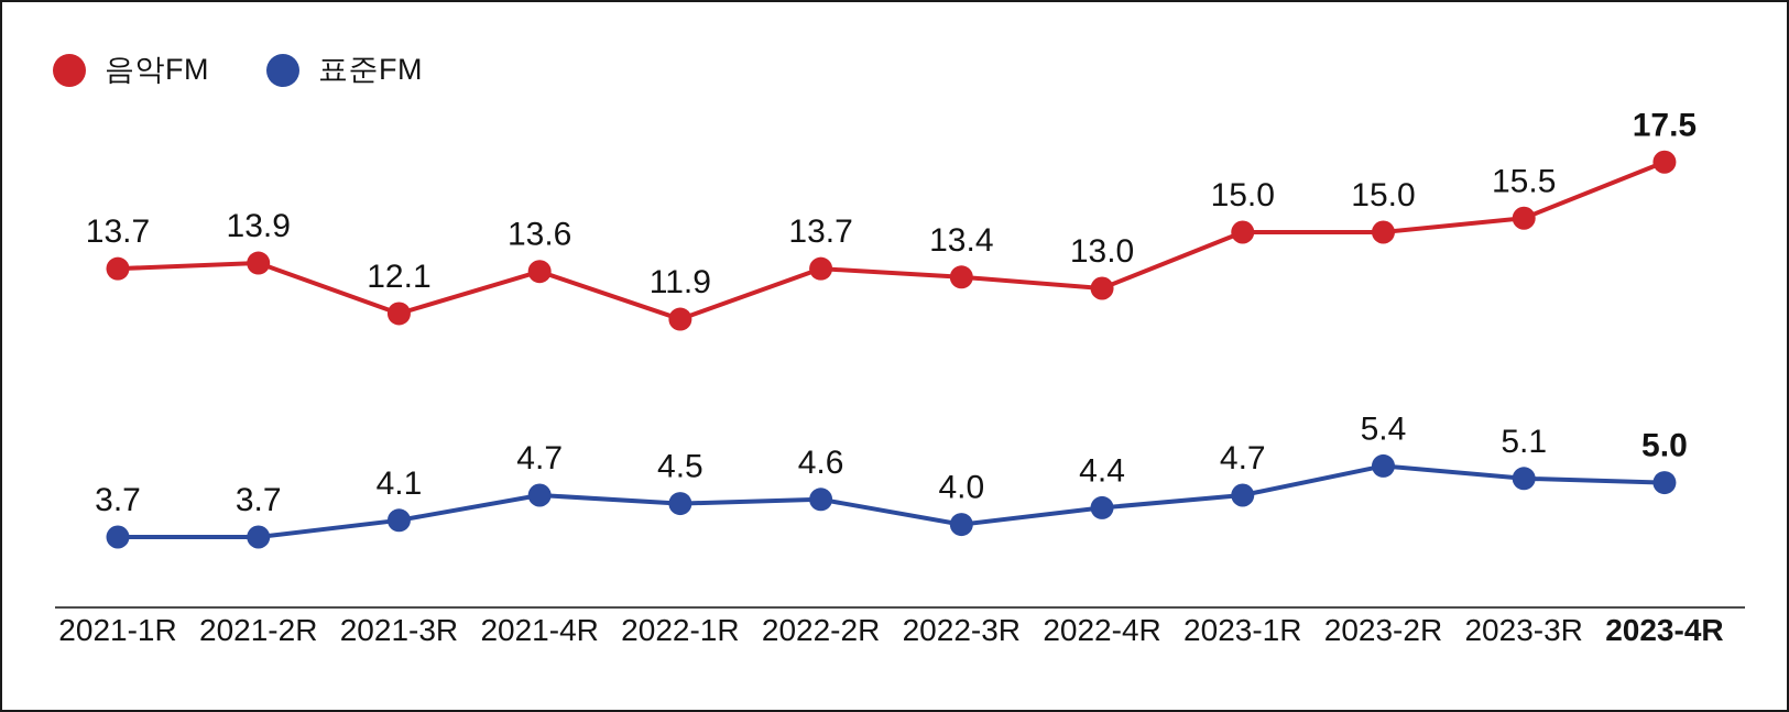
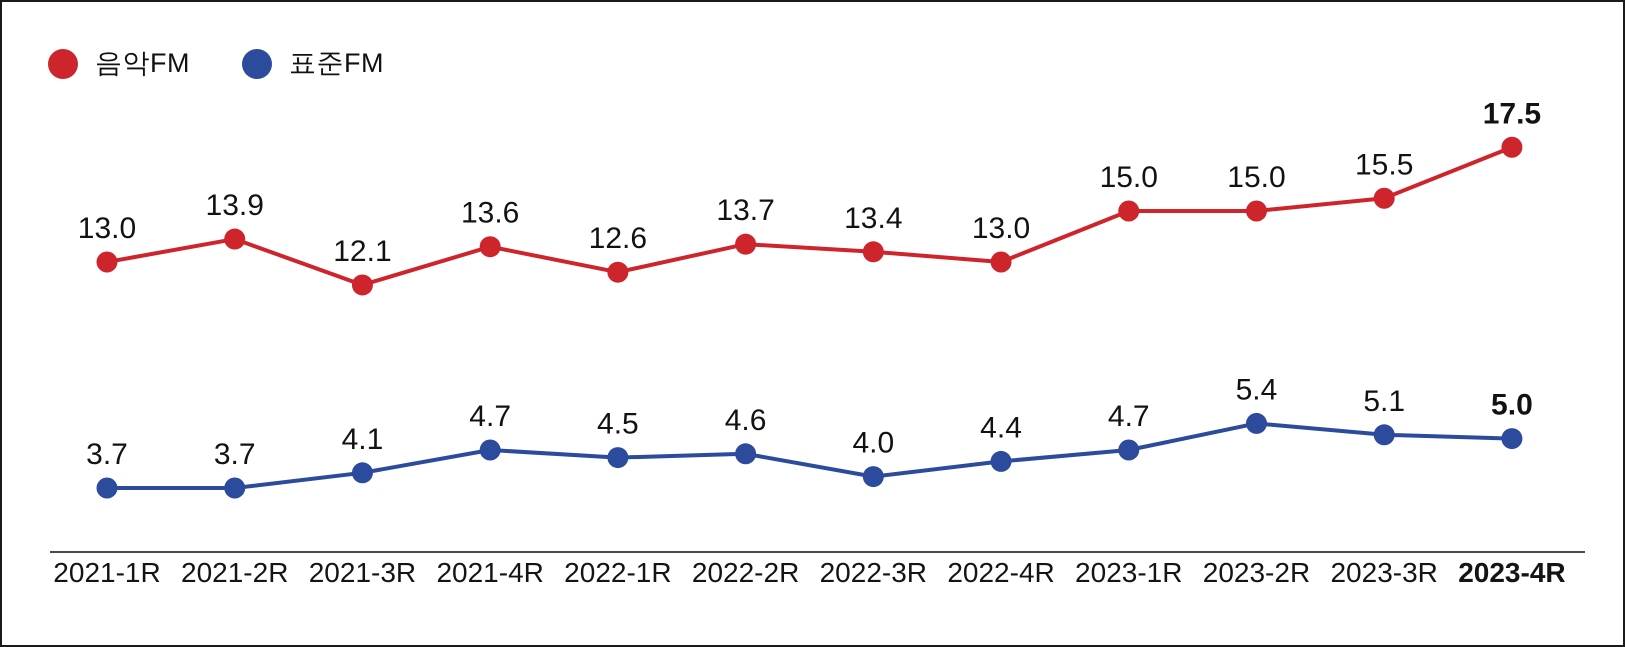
음악FM/2021-1R: 13.7 -> 13.0
음악FM/2022-1R: 11.9 -> 12.6
